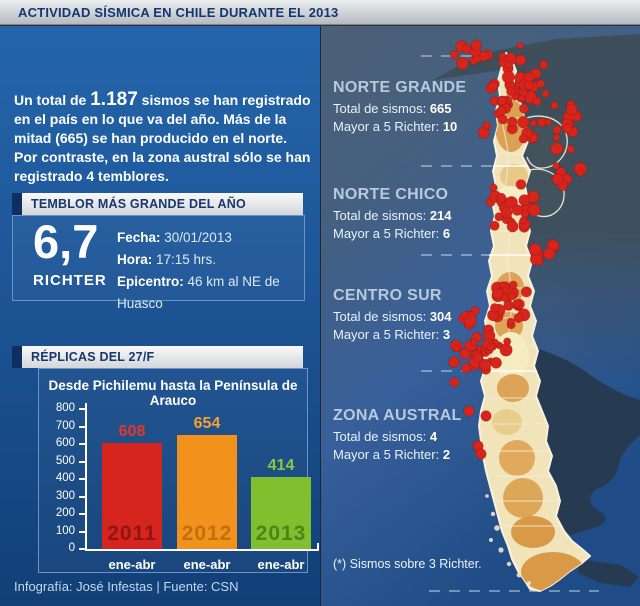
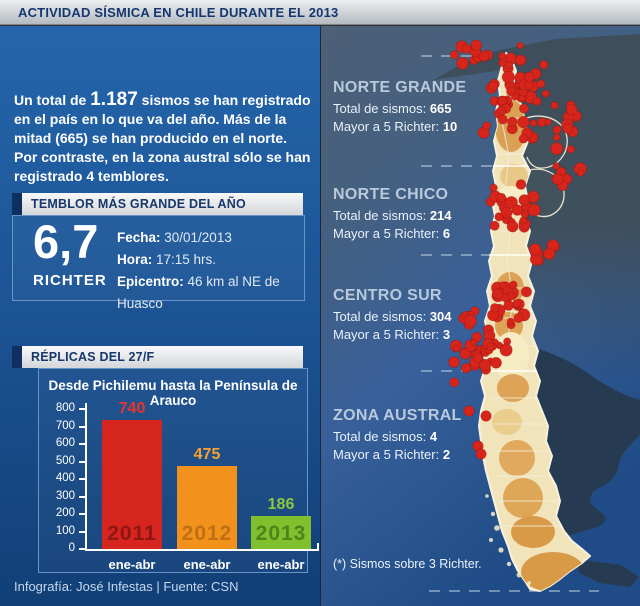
2011: 608 -> 740
2012: 654 -> 475
2013: 414 -> 186
